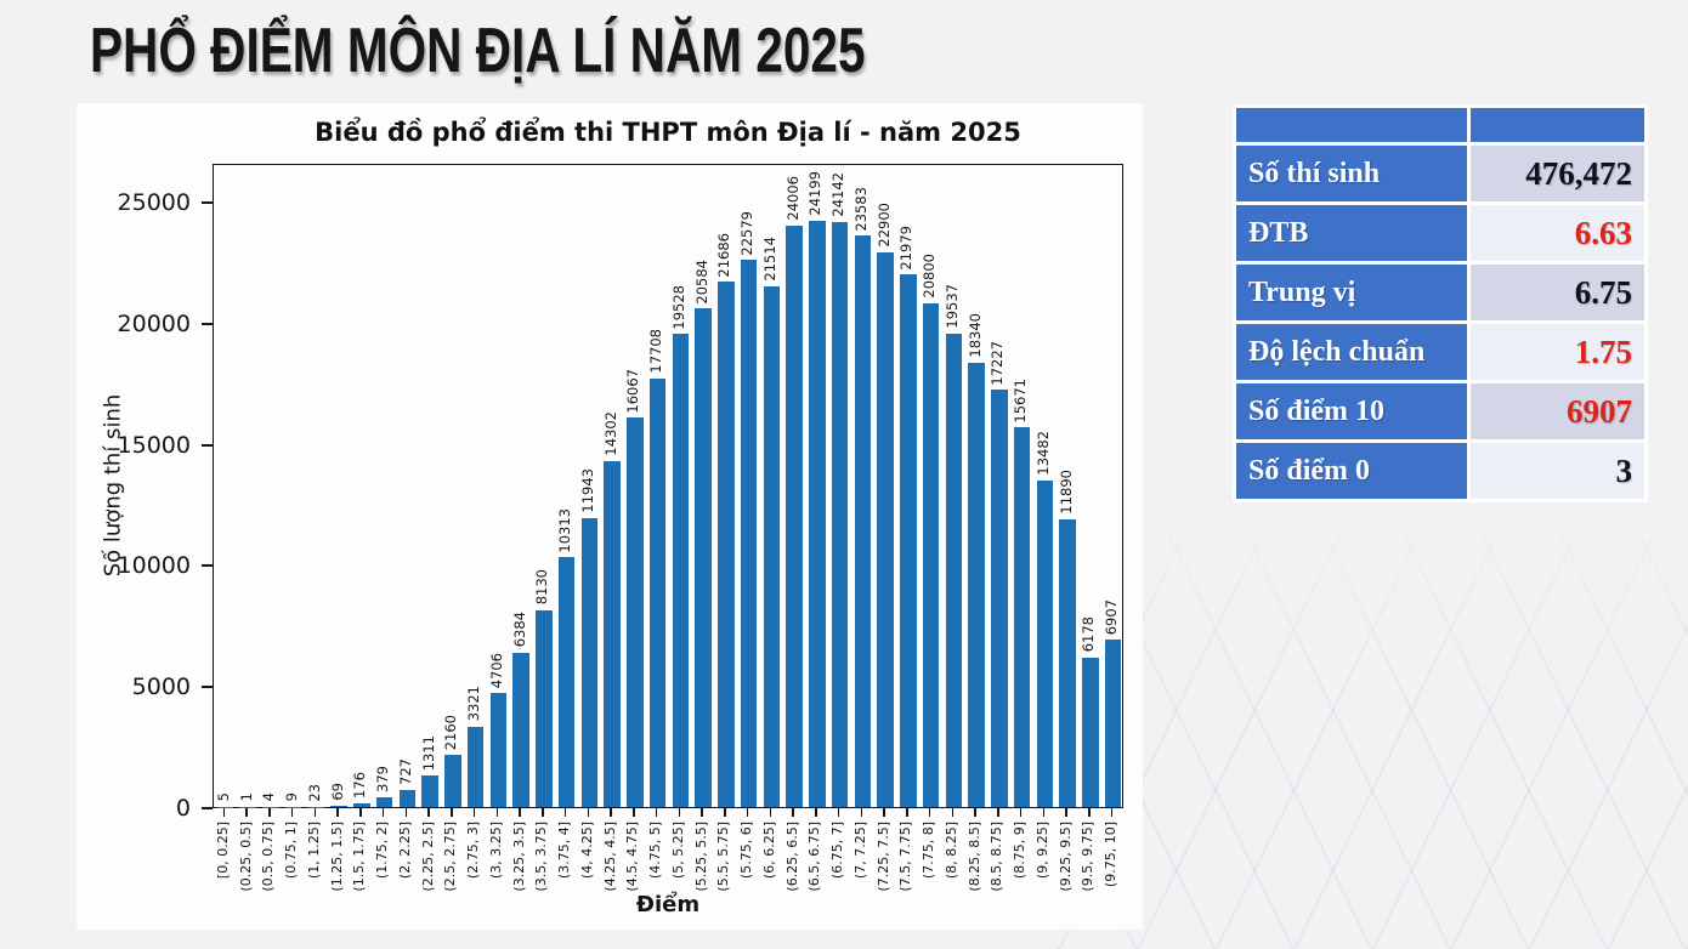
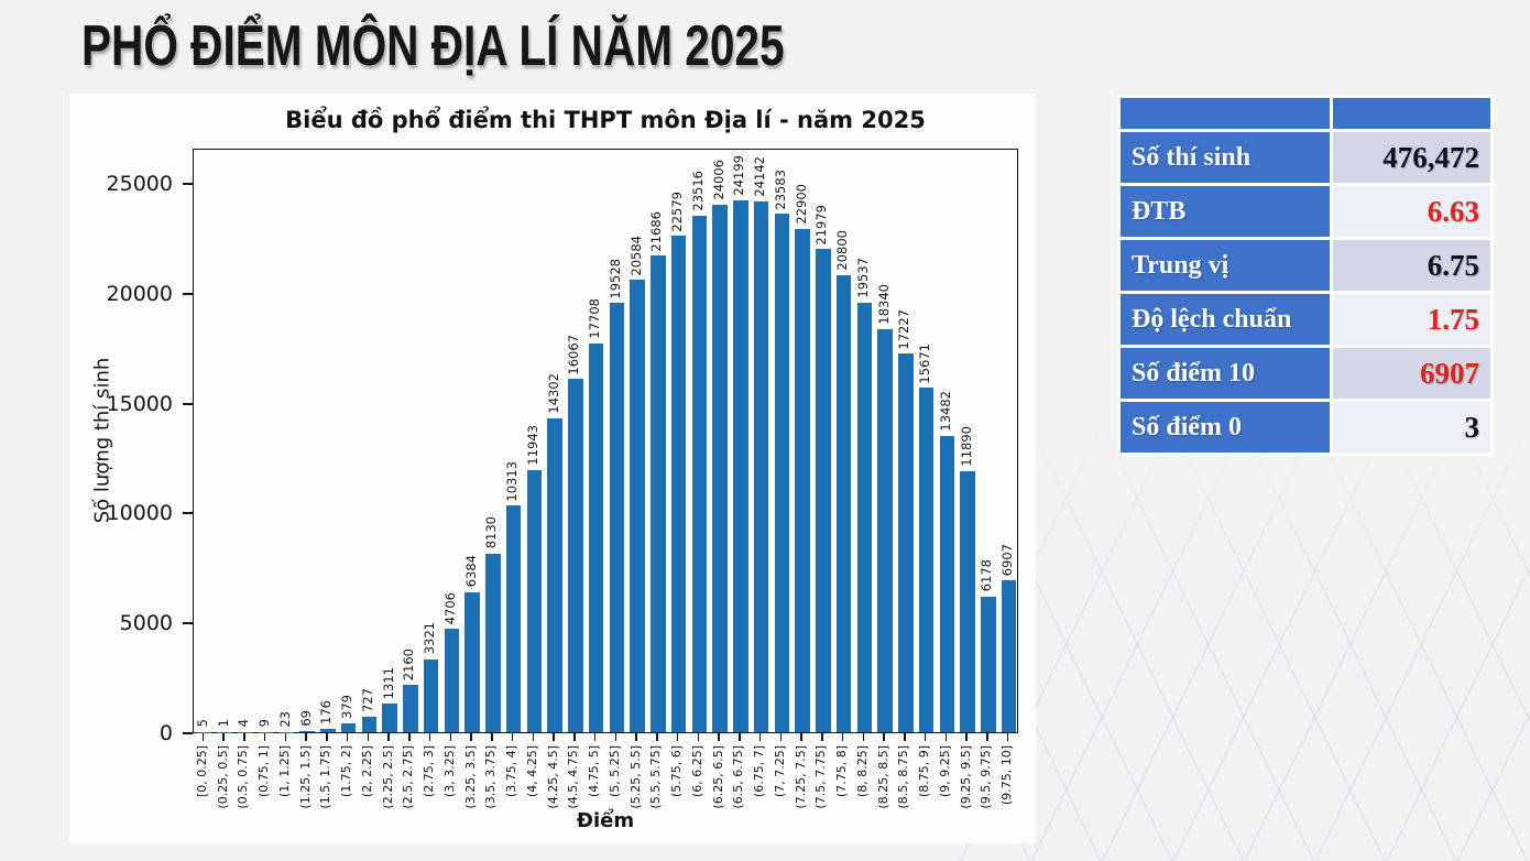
(6, 6.25]: 21514 -> 23516
